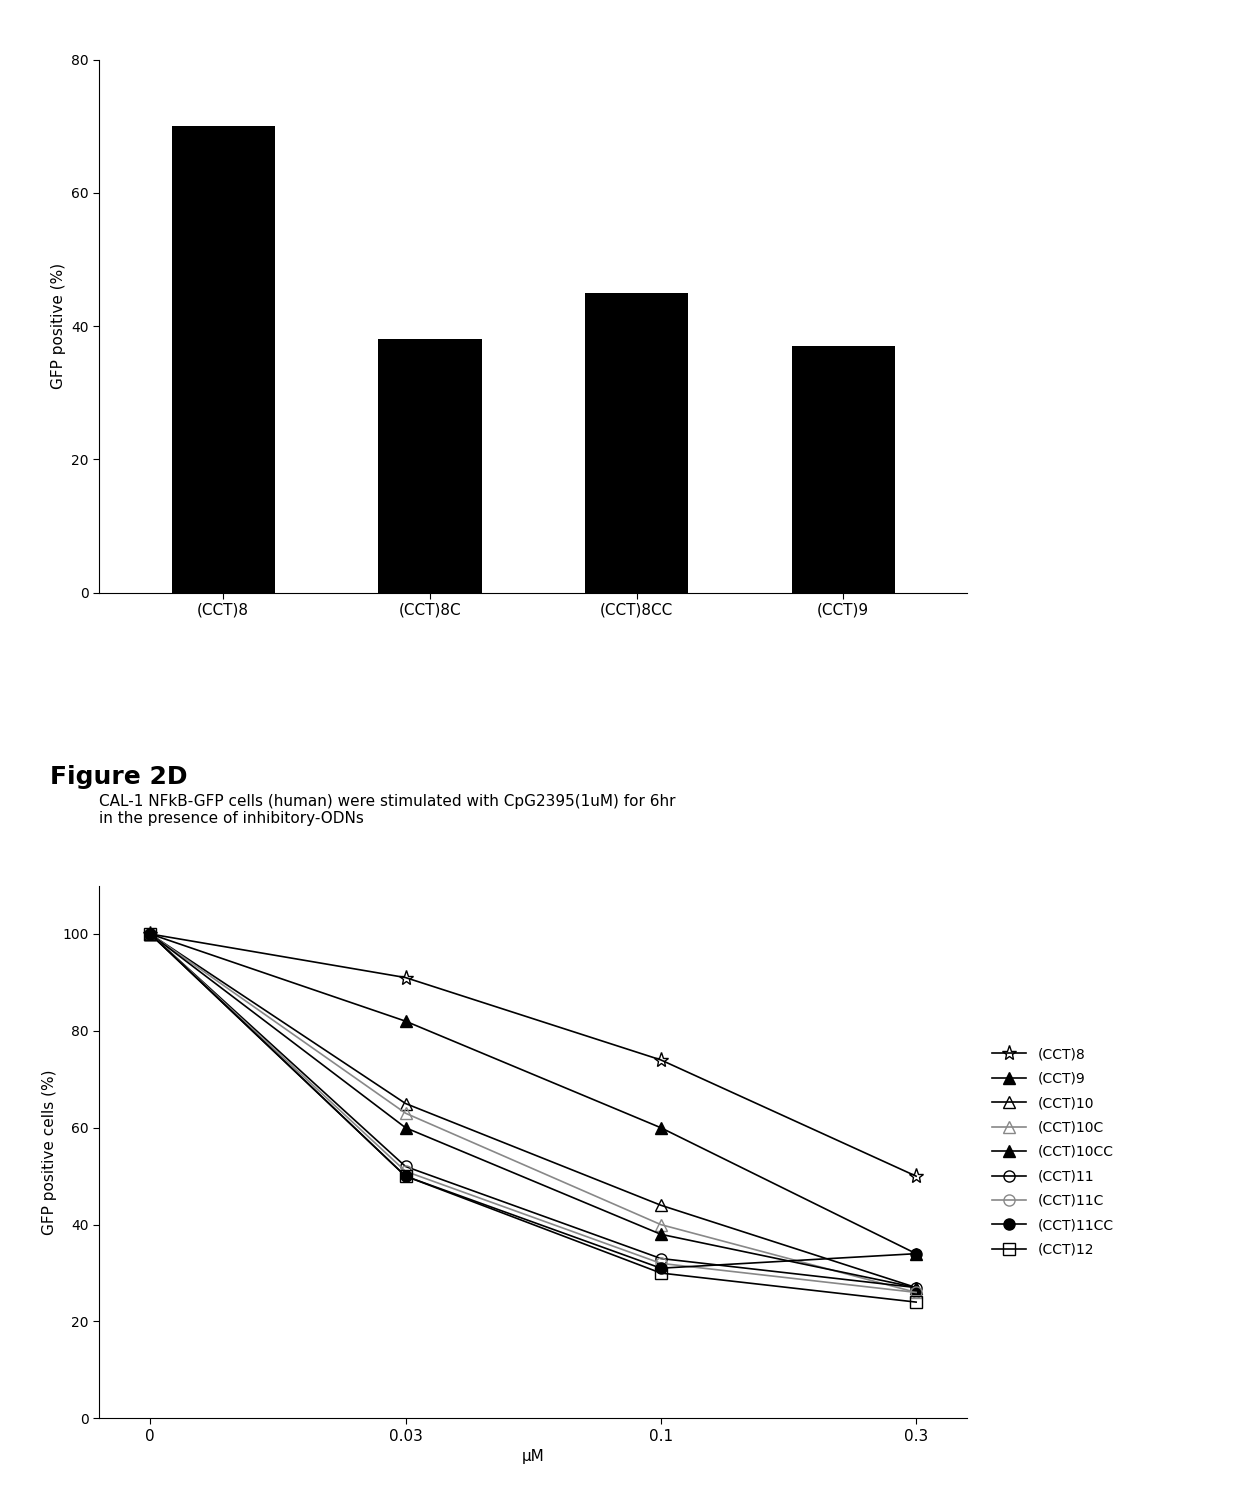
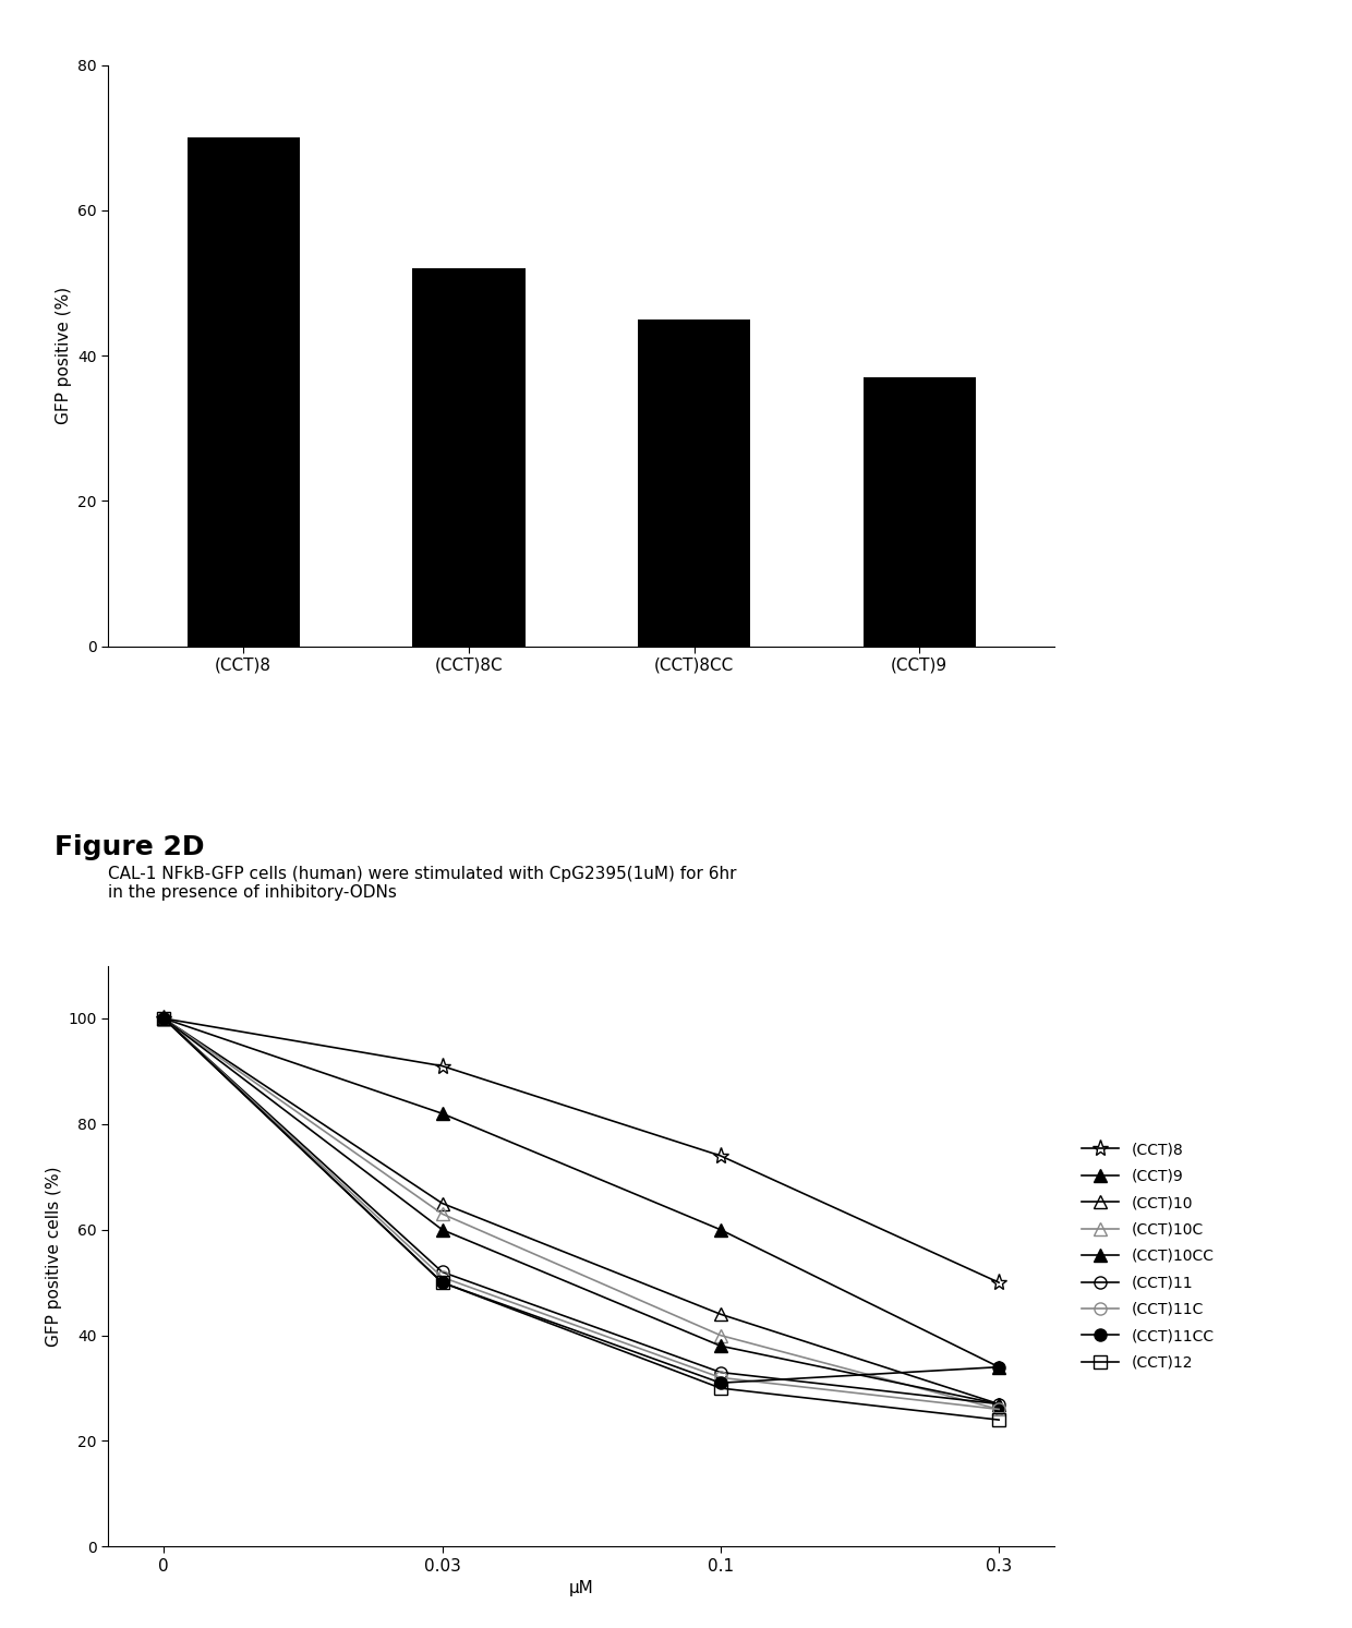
(CCT)8C: 38 -> 52
